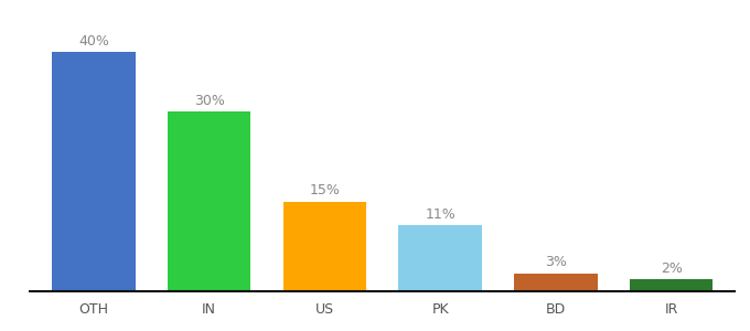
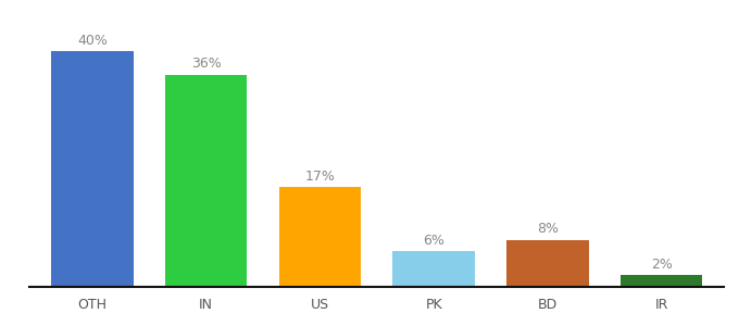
IN: 30% -> 36%
US: 15% -> 17%
PK: 11% -> 6%
BD: 3% -> 8%
